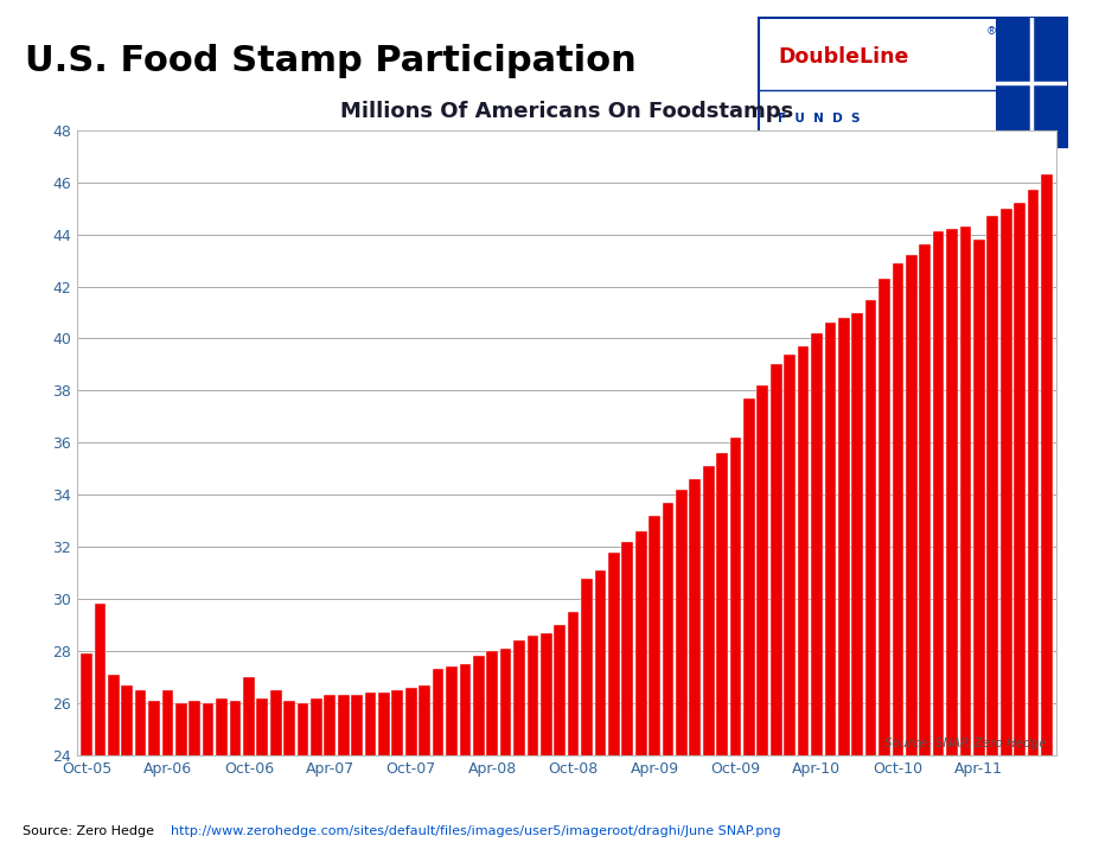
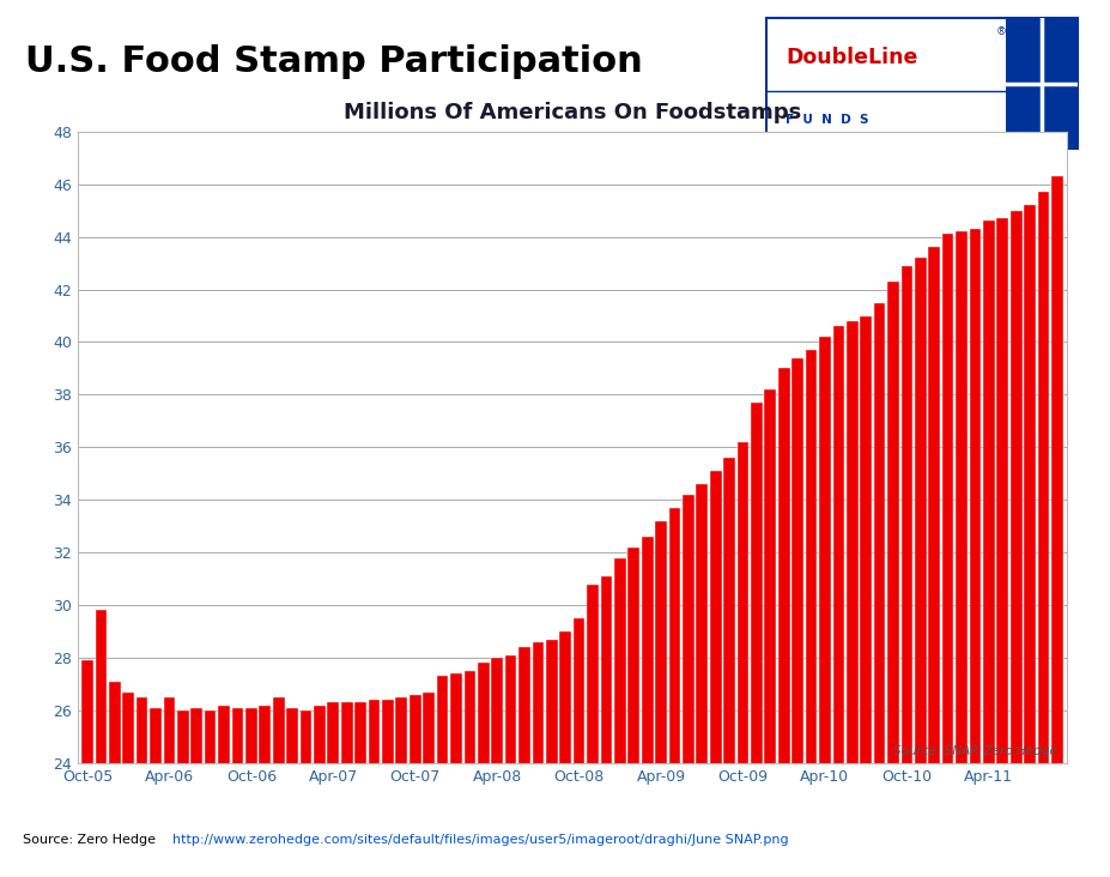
Oct-06: 27.0 -> 26.1
Apr-11: 43.8 -> 44.6
